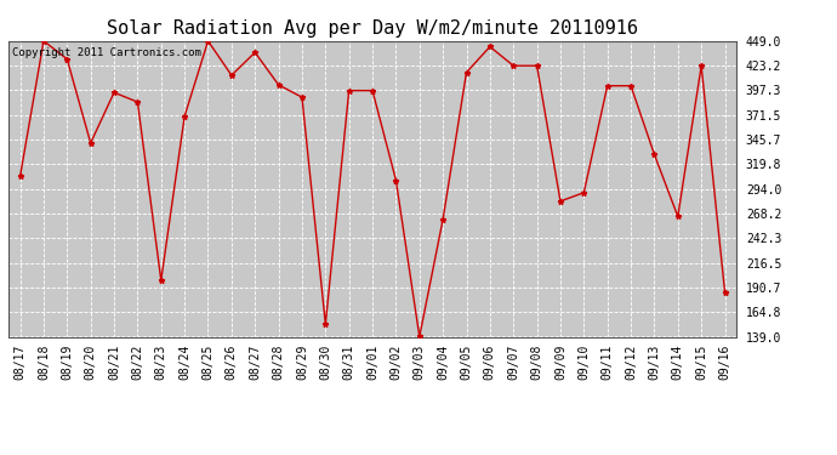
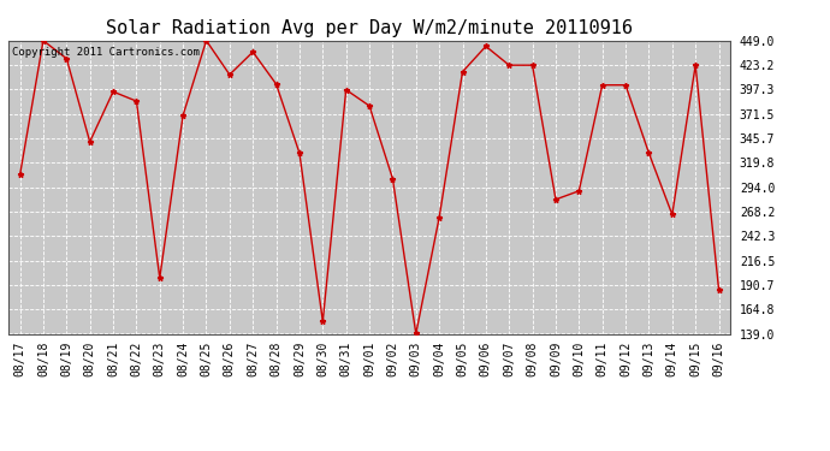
08/29: 390 -> 330
09/01: 397 -> 380
